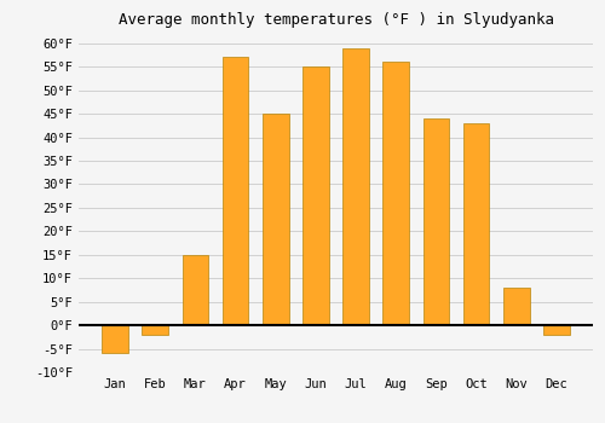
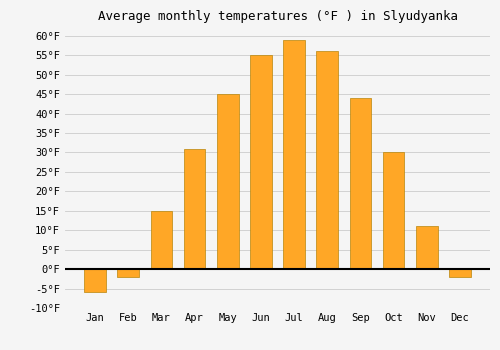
Apr: 57°F -> 31°F
Oct: 43°F -> 30°F
Nov: 8°F -> 11°F
